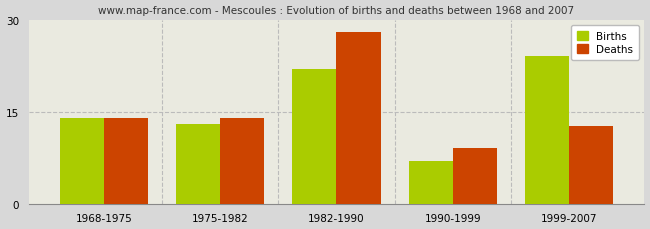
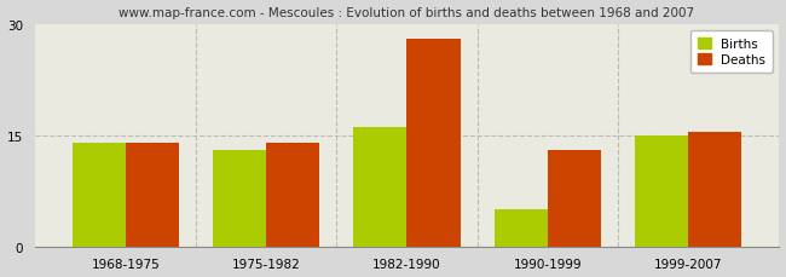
Births/1982-1990: 22 -> 16
Births/1990-1999: 7 -> 5
Deaths/1990-1999: 9.0 -> 13.0
Births/1999-2007: 24 -> 15
Deaths/1999-2007: 12.6 -> 15.5
